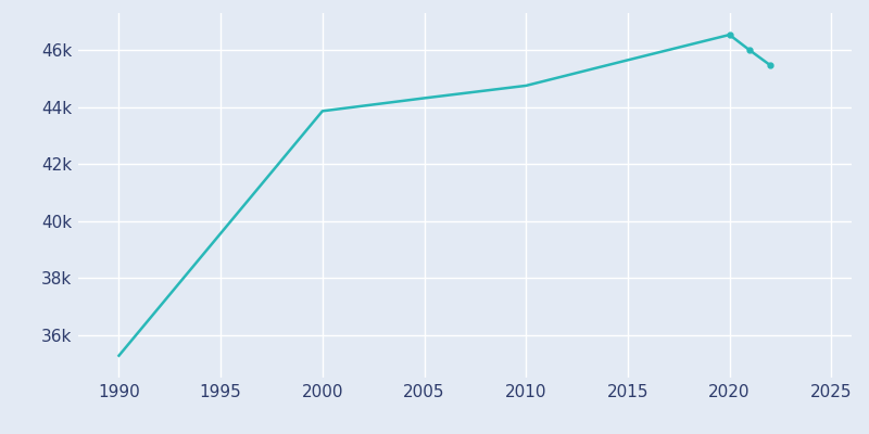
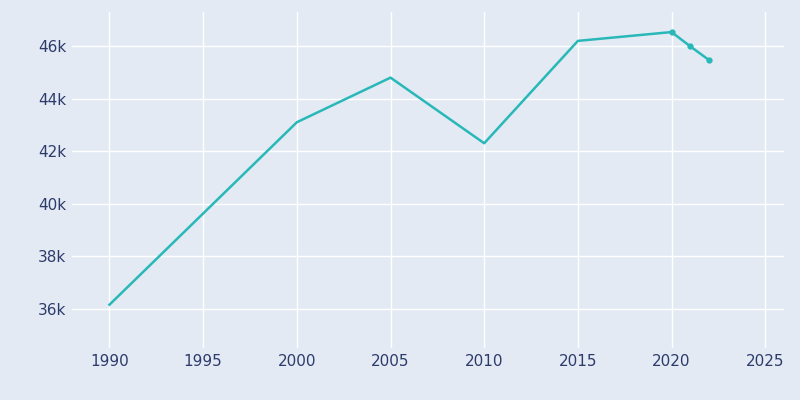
1990: 35.27k -> 36.15k
2000: 43.86k -> 43.10k
2005: 44.31k -> 44.80k
2010: 44.75k -> 42.30k
2015: 45.65k -> 46.20k
